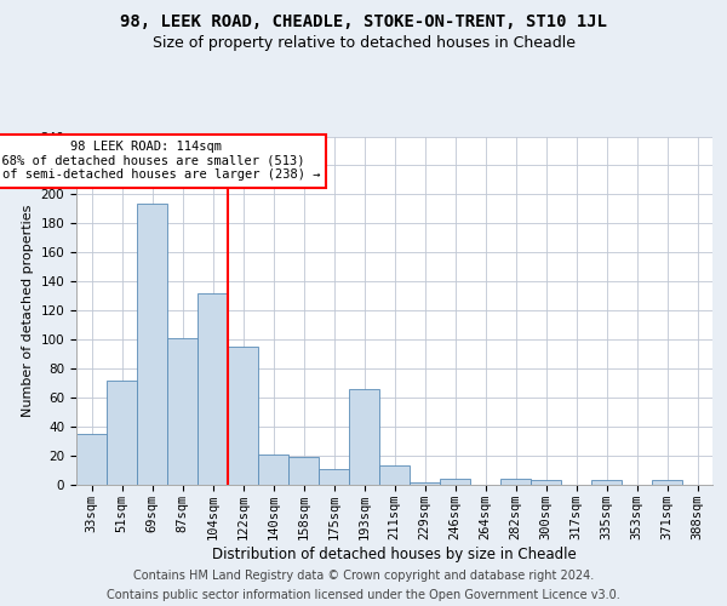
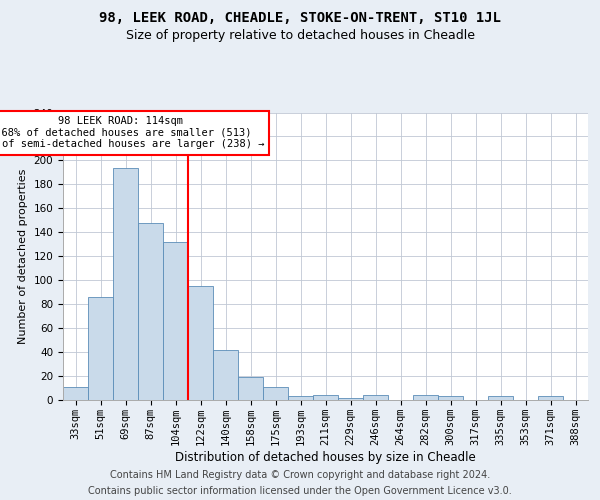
33sqm: 35 -> 11
51sqm: 72 -> 86
87sqm: 101 -> 148
140sqm: 21 -> 42
193sqm: 66 -> 3
211sqm: 13 -> 4
